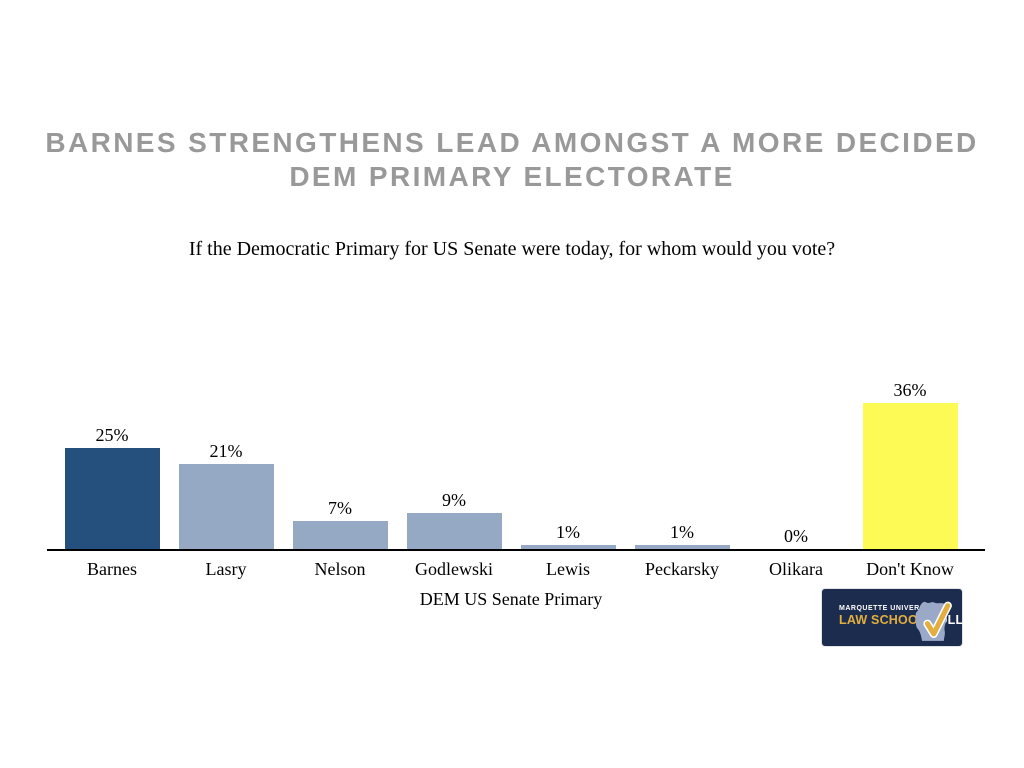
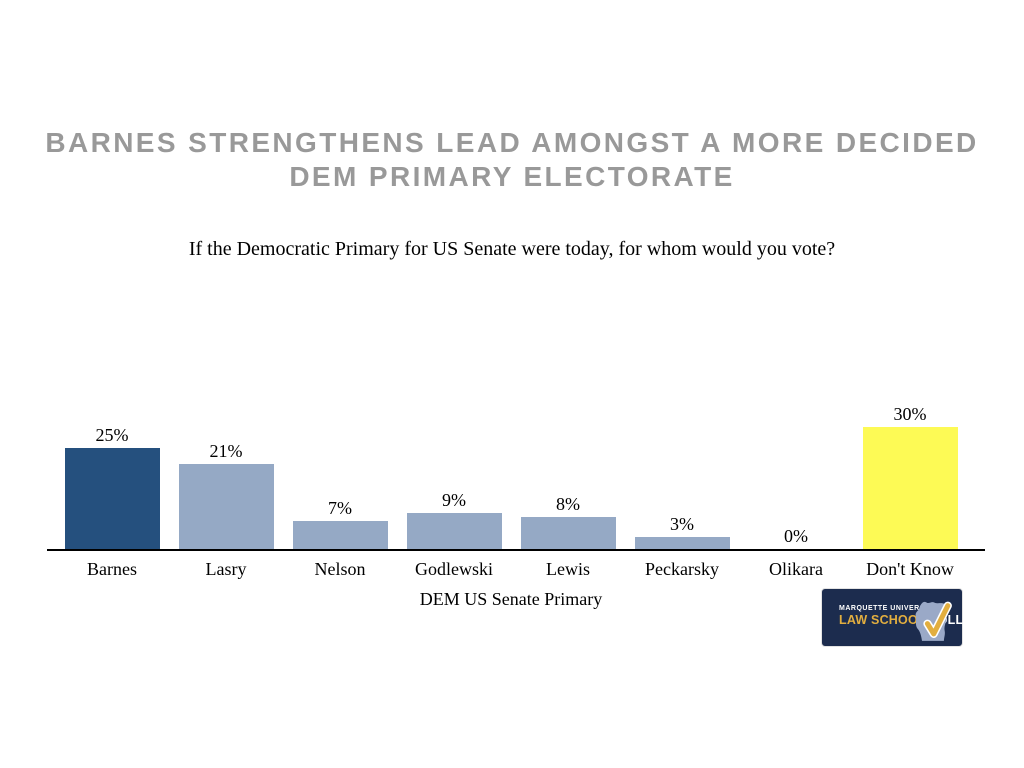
Lewis: 1% -> 8%
Peckarsky: 1% -> 3%
Don't Know: 36% -> 30%
